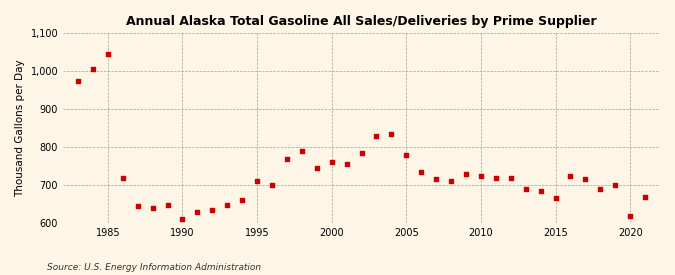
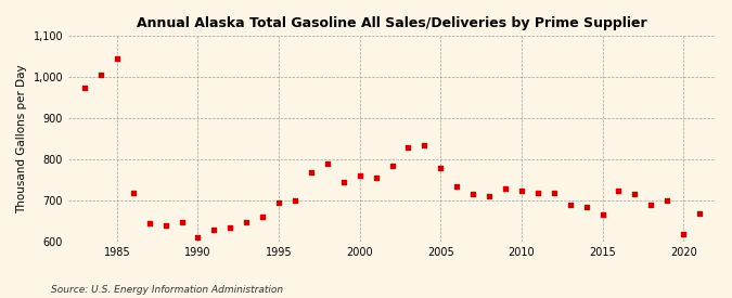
1995: 710 -> 695
